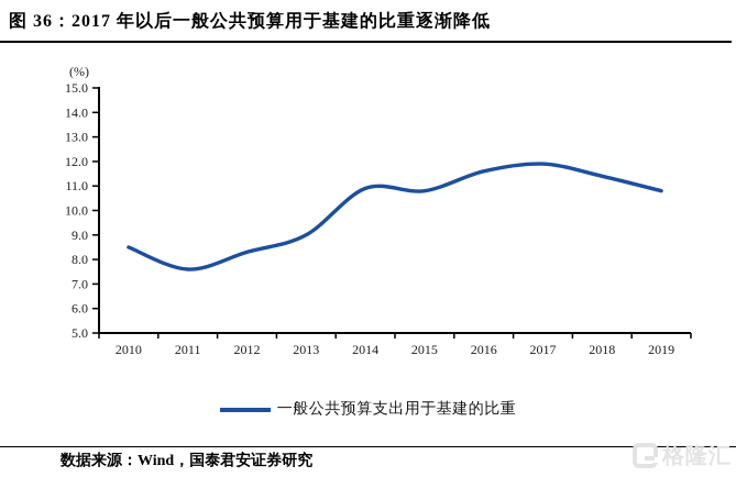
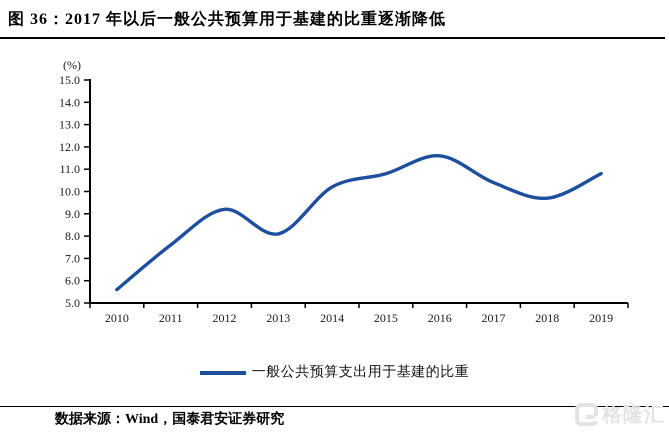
2010: 8.5 -> 5.6
2012: 8.3 -> 9.2
2013: 9.0 -> 8.1
2014: 10.9 -> 10.2
2017: 11.9 -> 10.4
2018: 11.4 -> 9.7
